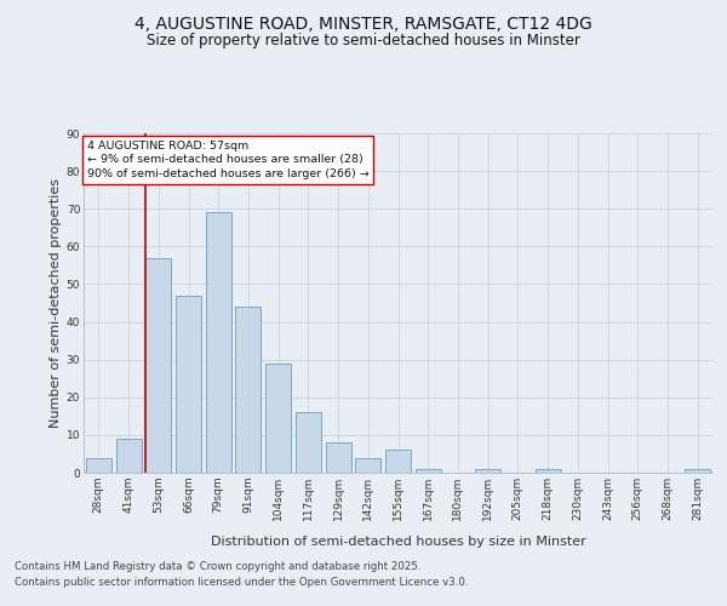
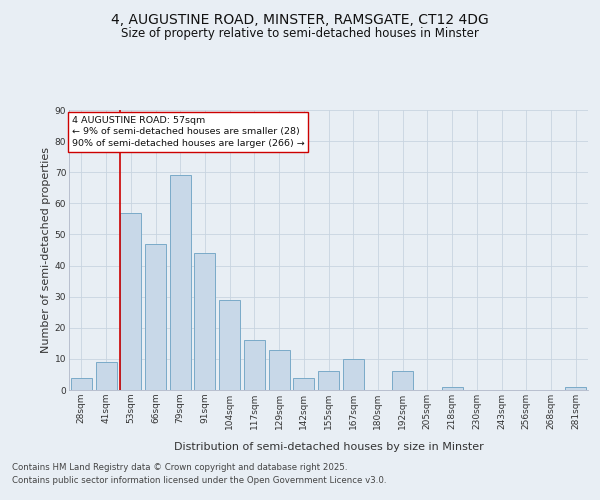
129sqm: 8 -> 13
167sqm: 1 -> 10
192sqm: 1 -> 6
